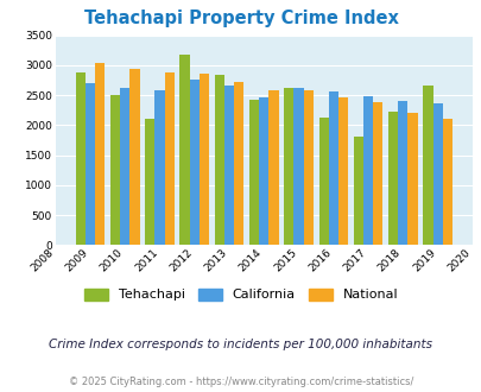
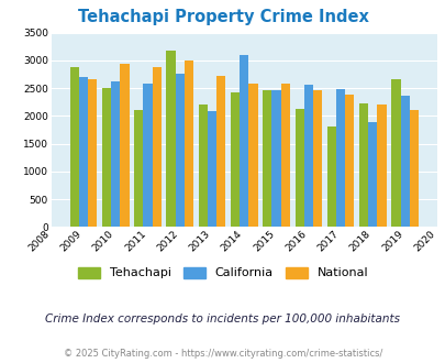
National/2009: 3040 -> 2660
National/2012: 2850 -> 3000
Tehachapi/2013: 2830 -> 2200
California/2013: 2660 -> 2080
California/2014: 2460 -> 3100
Tehachapi/2015: 2620 -> 2460
California/2015: 2620 -> 2460
California/2018: 2410 -> 1880
